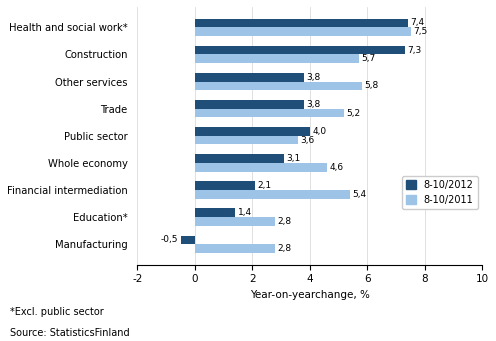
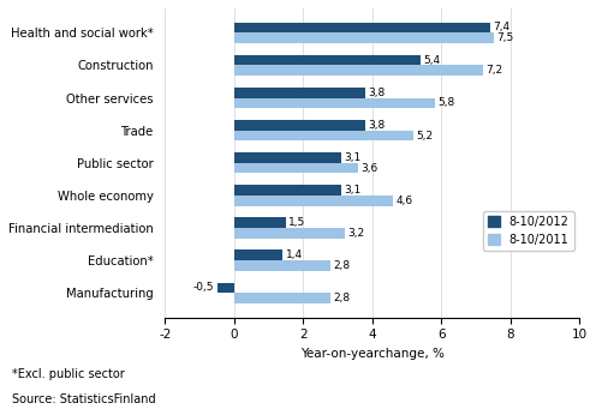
8-10/2012/Construction: 7,3 -> 5,4
8-10/2011/Construction: 5,7 -> 7,2
8-10/2012/Public sector: 4,0 -> 3,1
8-10/2012/Financial intermediation: 2,1 -> 1,5
8-10/2011/Financial intermediation: 5,4 -> 3,2
